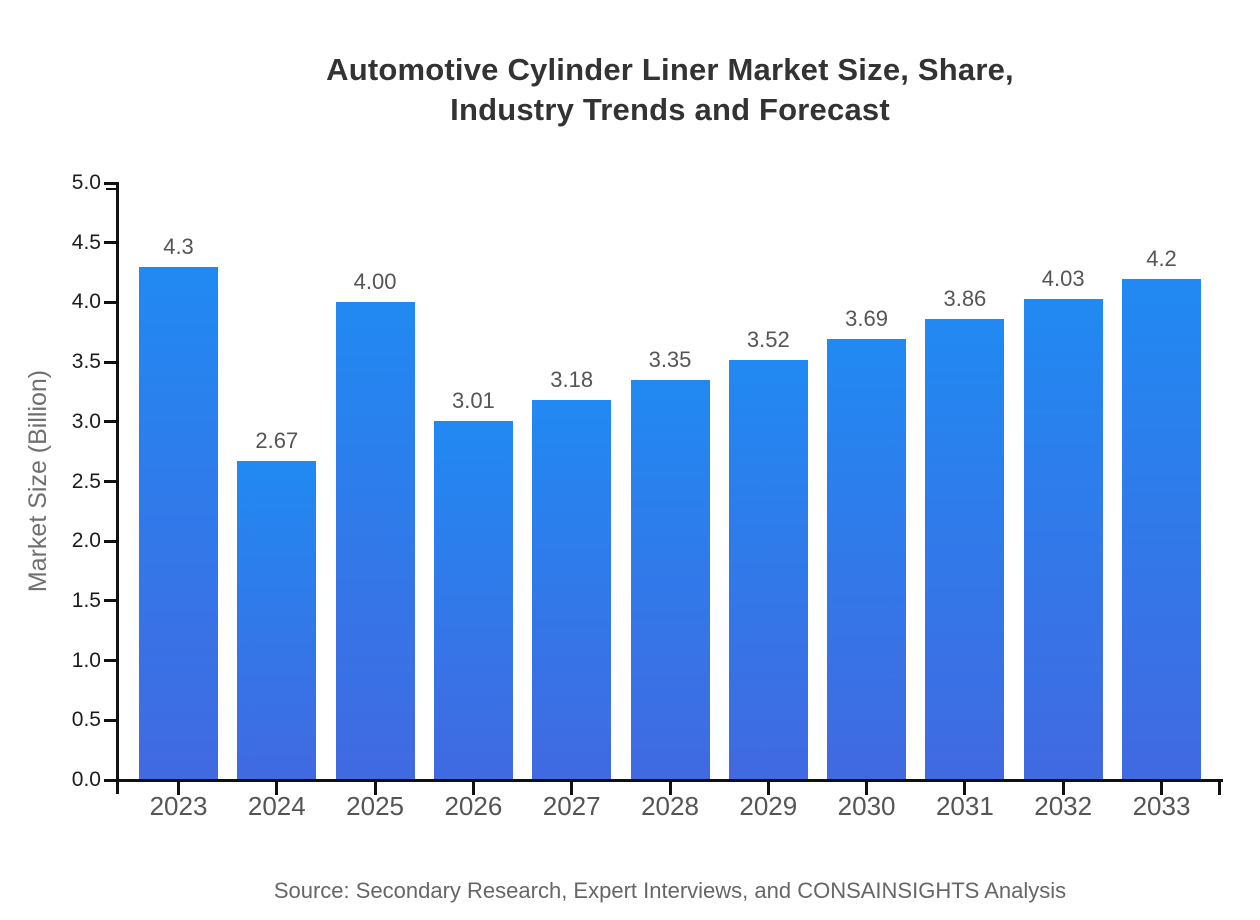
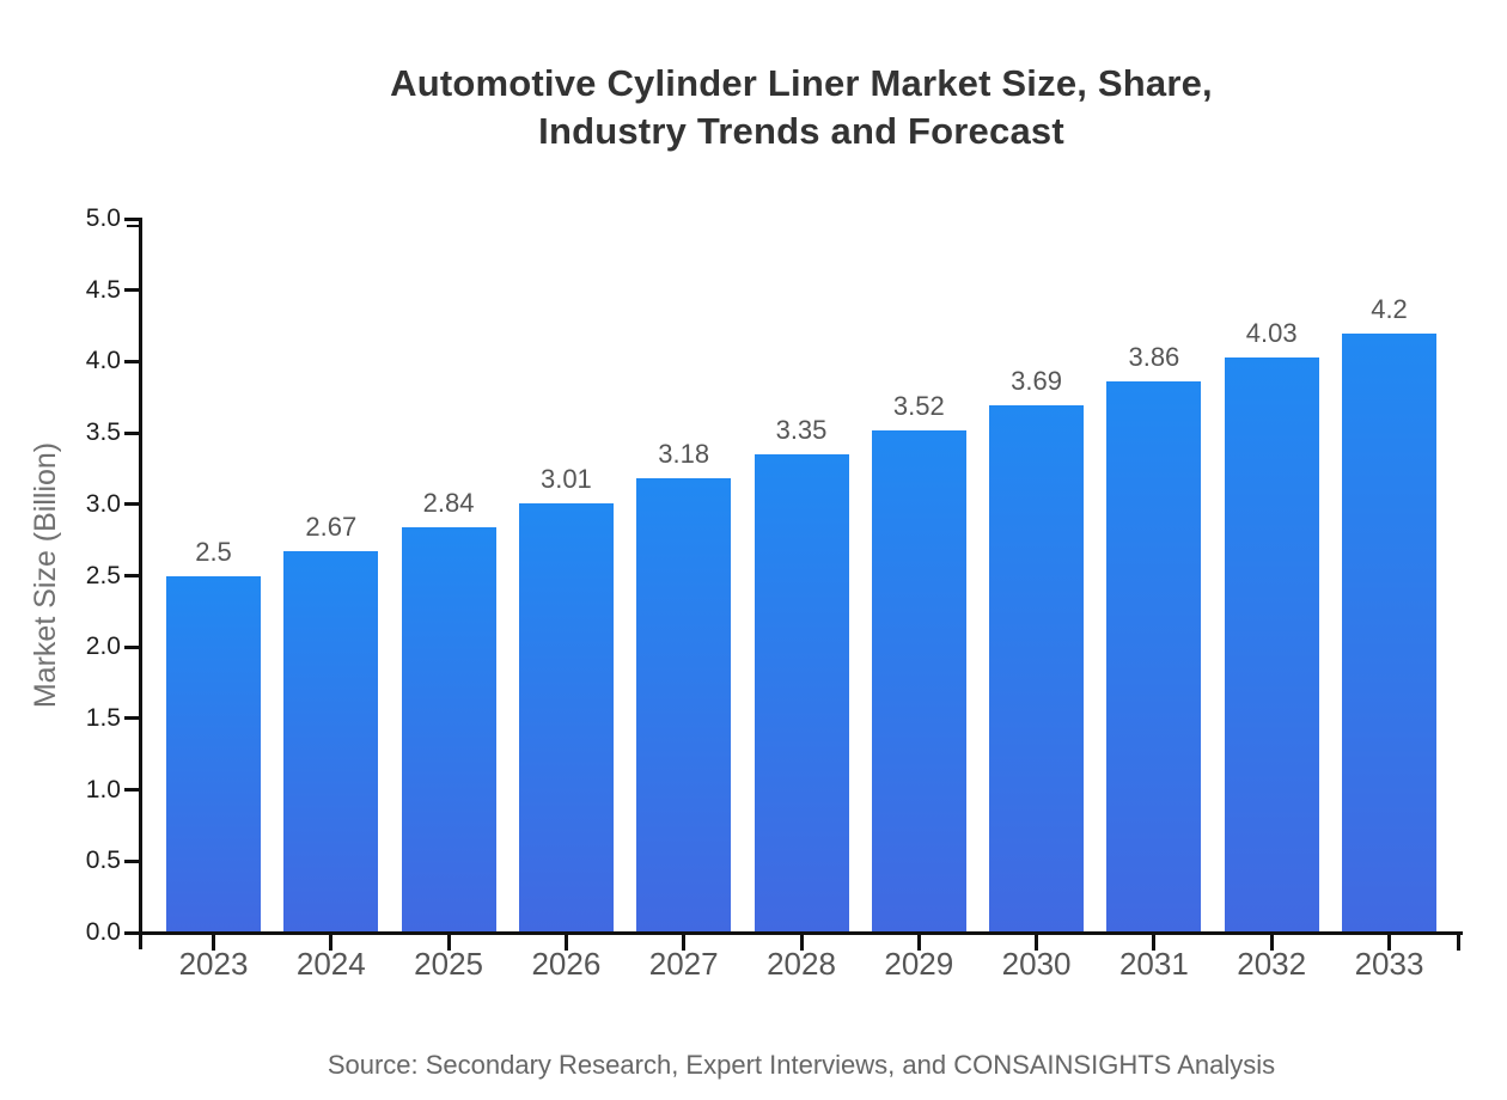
2023: 4.3 -> 2.5
2025: 4.00 -> 2.84
